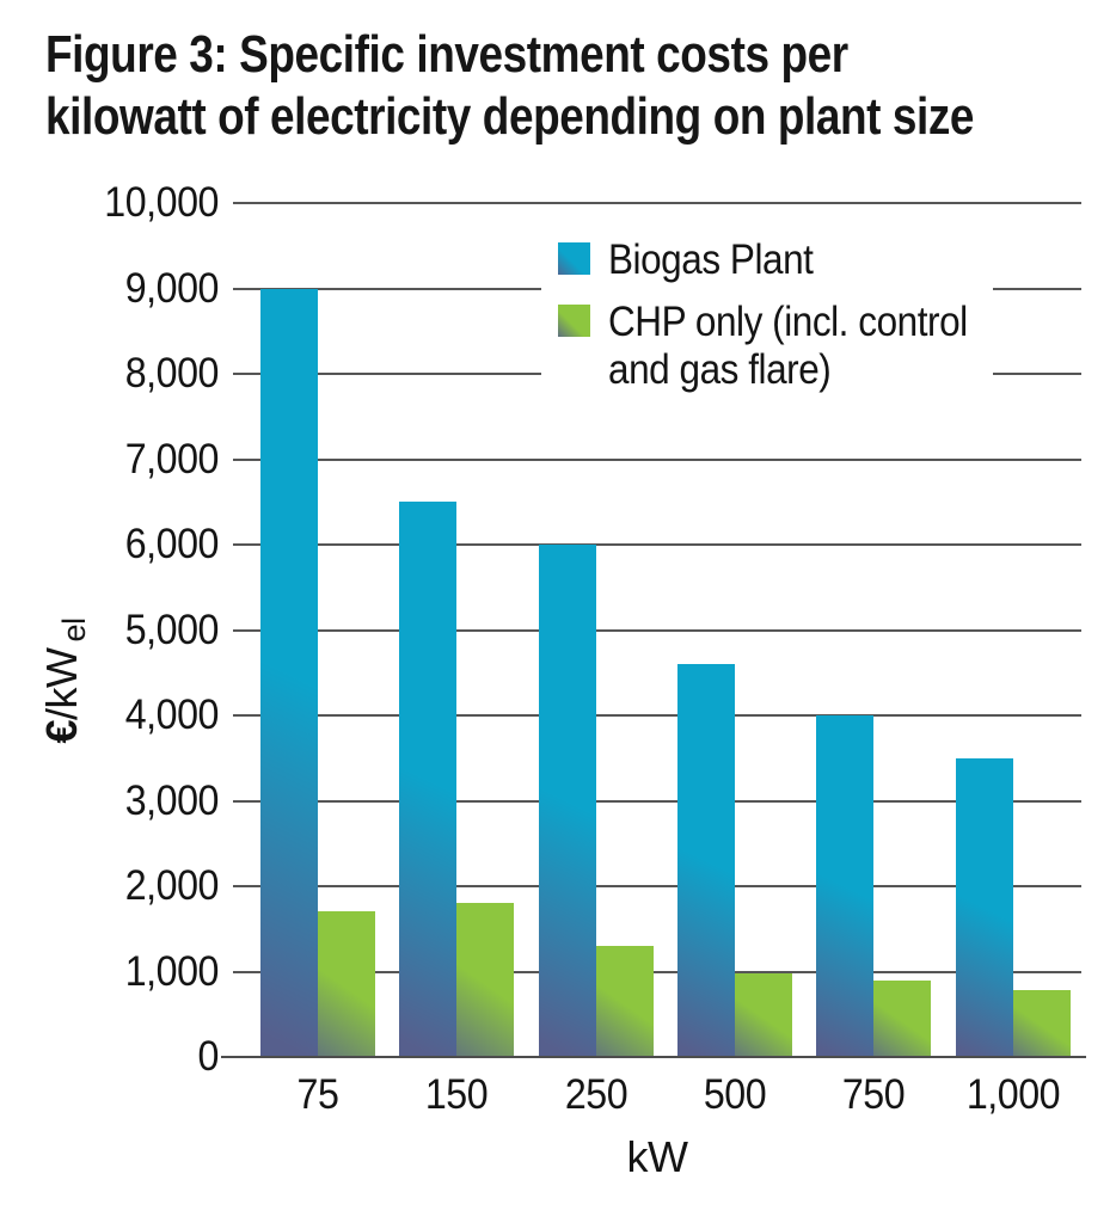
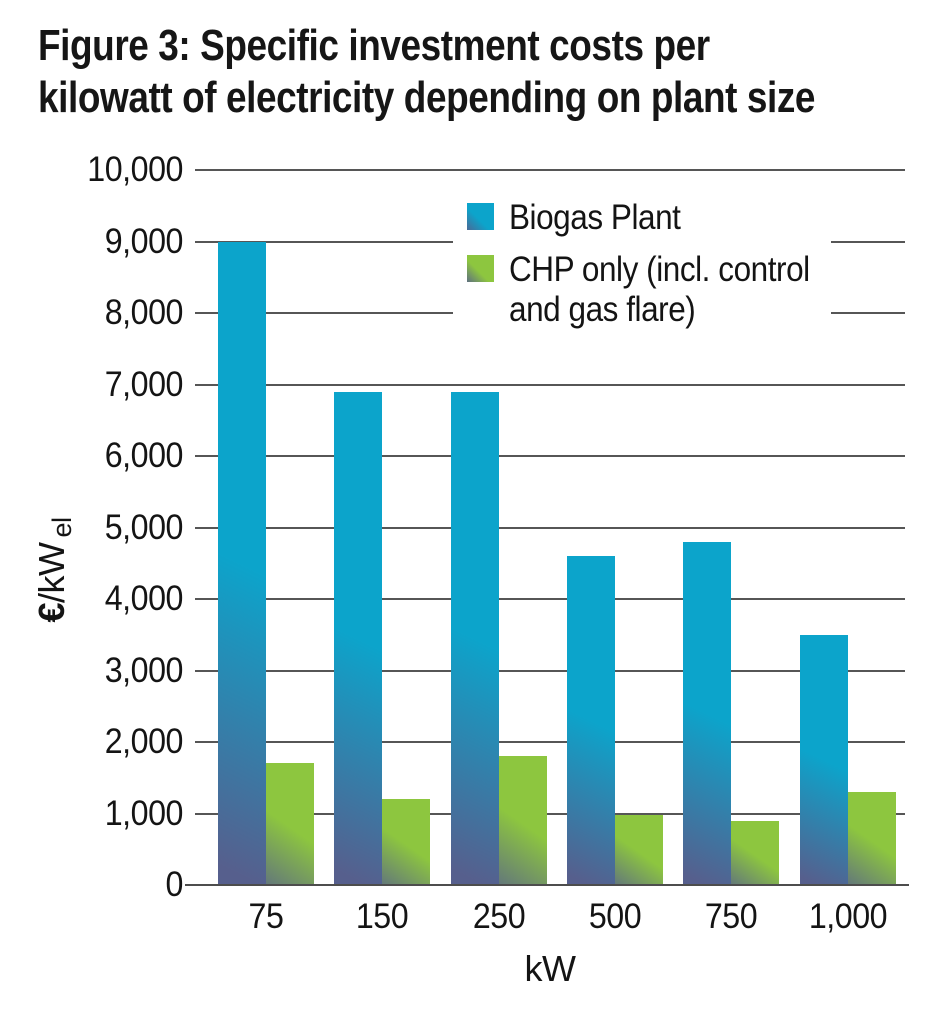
Biogas Plant/150: 6500 -> 6900
CHP only (incl. control and gas flare)/150: 1800 -> 1200
Biogas Plant/250: 6000 -> 6900
CHP only (incl. control and gas flare)/250: 1300 -> 1800
Biogas Plant/750: 4000 -> 4800
CHP only (incl. control and gas flare)/1,000: 800 -> 1300
